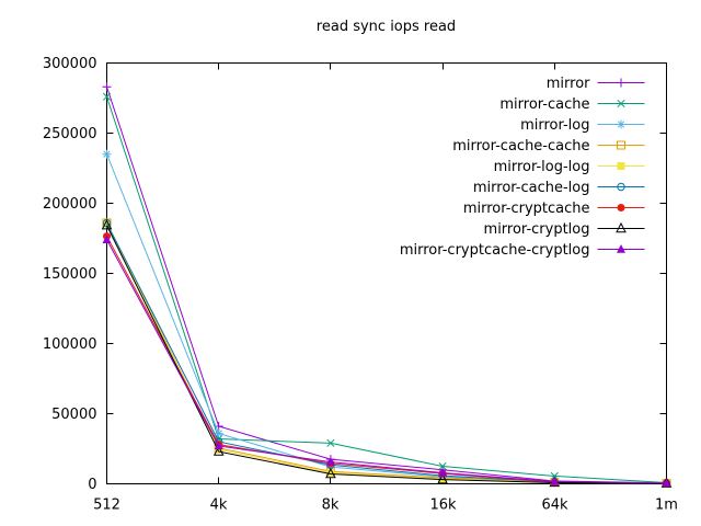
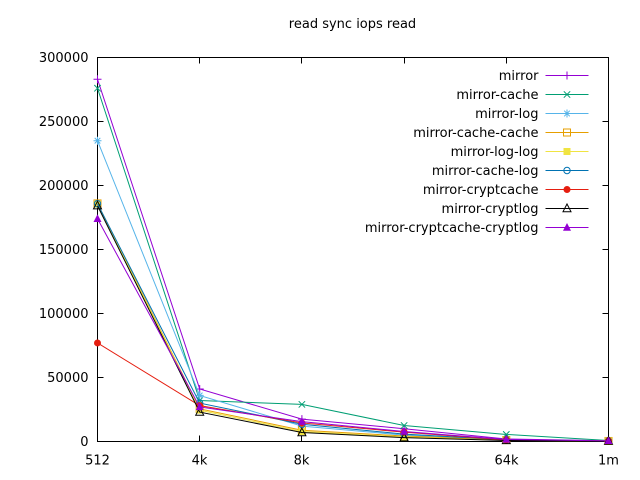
mirror-cryptcache/512: 176000 -> 77000
